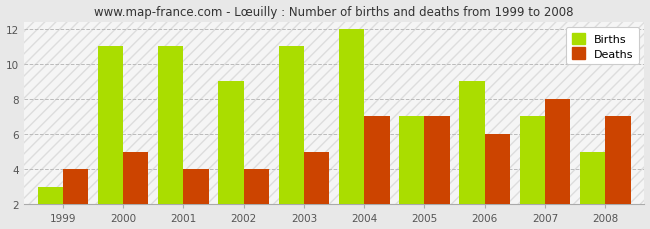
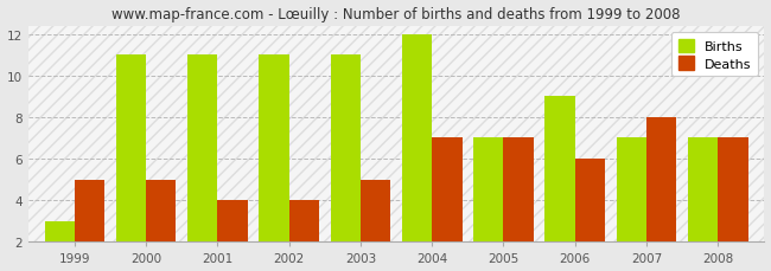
Deaths/1999: 4 -> 5
Births/2002: 9 -> 11
Births/2008: 5 -> 7
